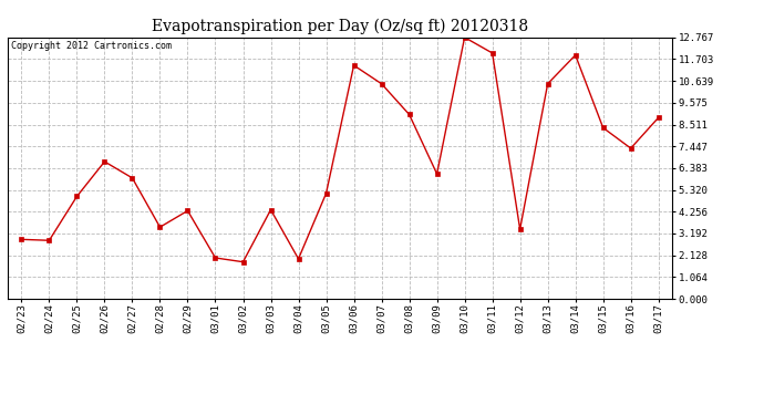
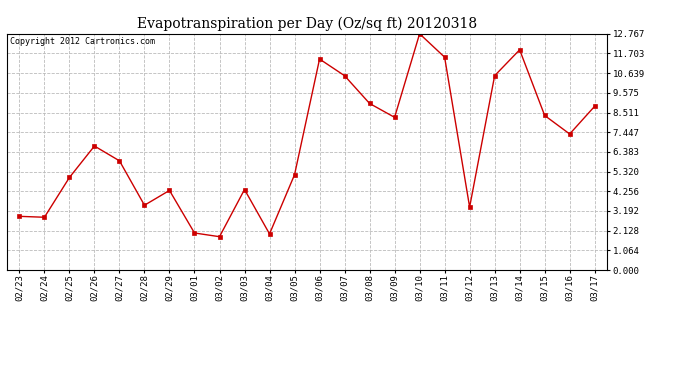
03/09: 6.1 -> 8.2
03/11: 12.0 -> 11.5
